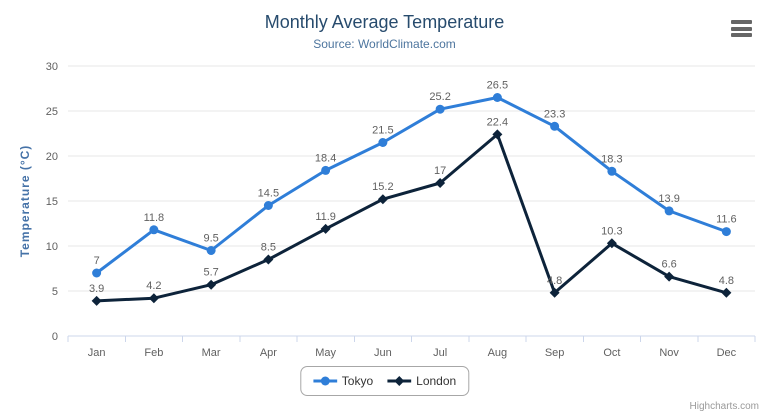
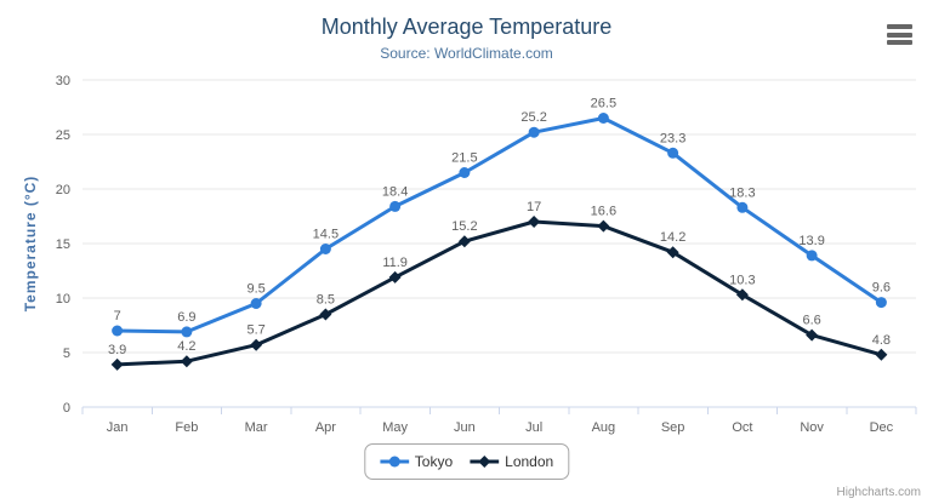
Tokyo/Feb: 11.8 -> 6.9
London/Aug: 22.4 -> 16.6
London/Sep: 4.8 -> 14.2
Tokyo/Dec: 11.6 -> 9.6
